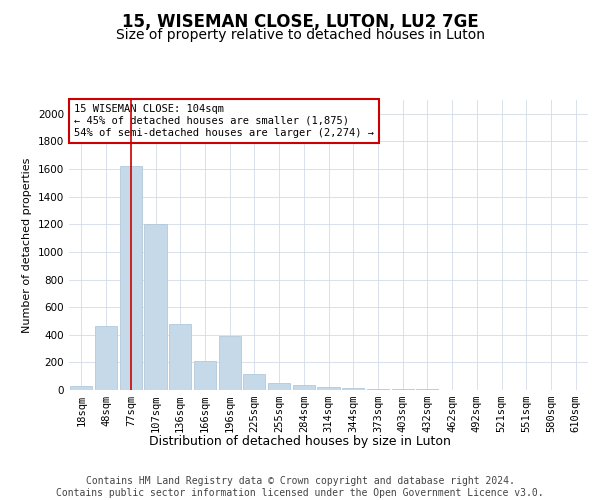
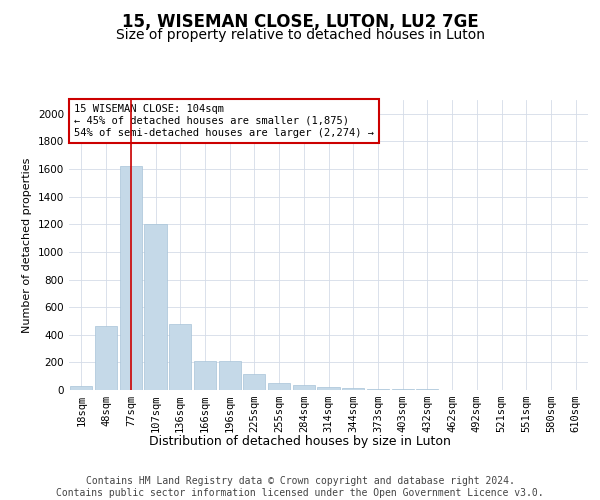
196sqm: 390 -> 210
